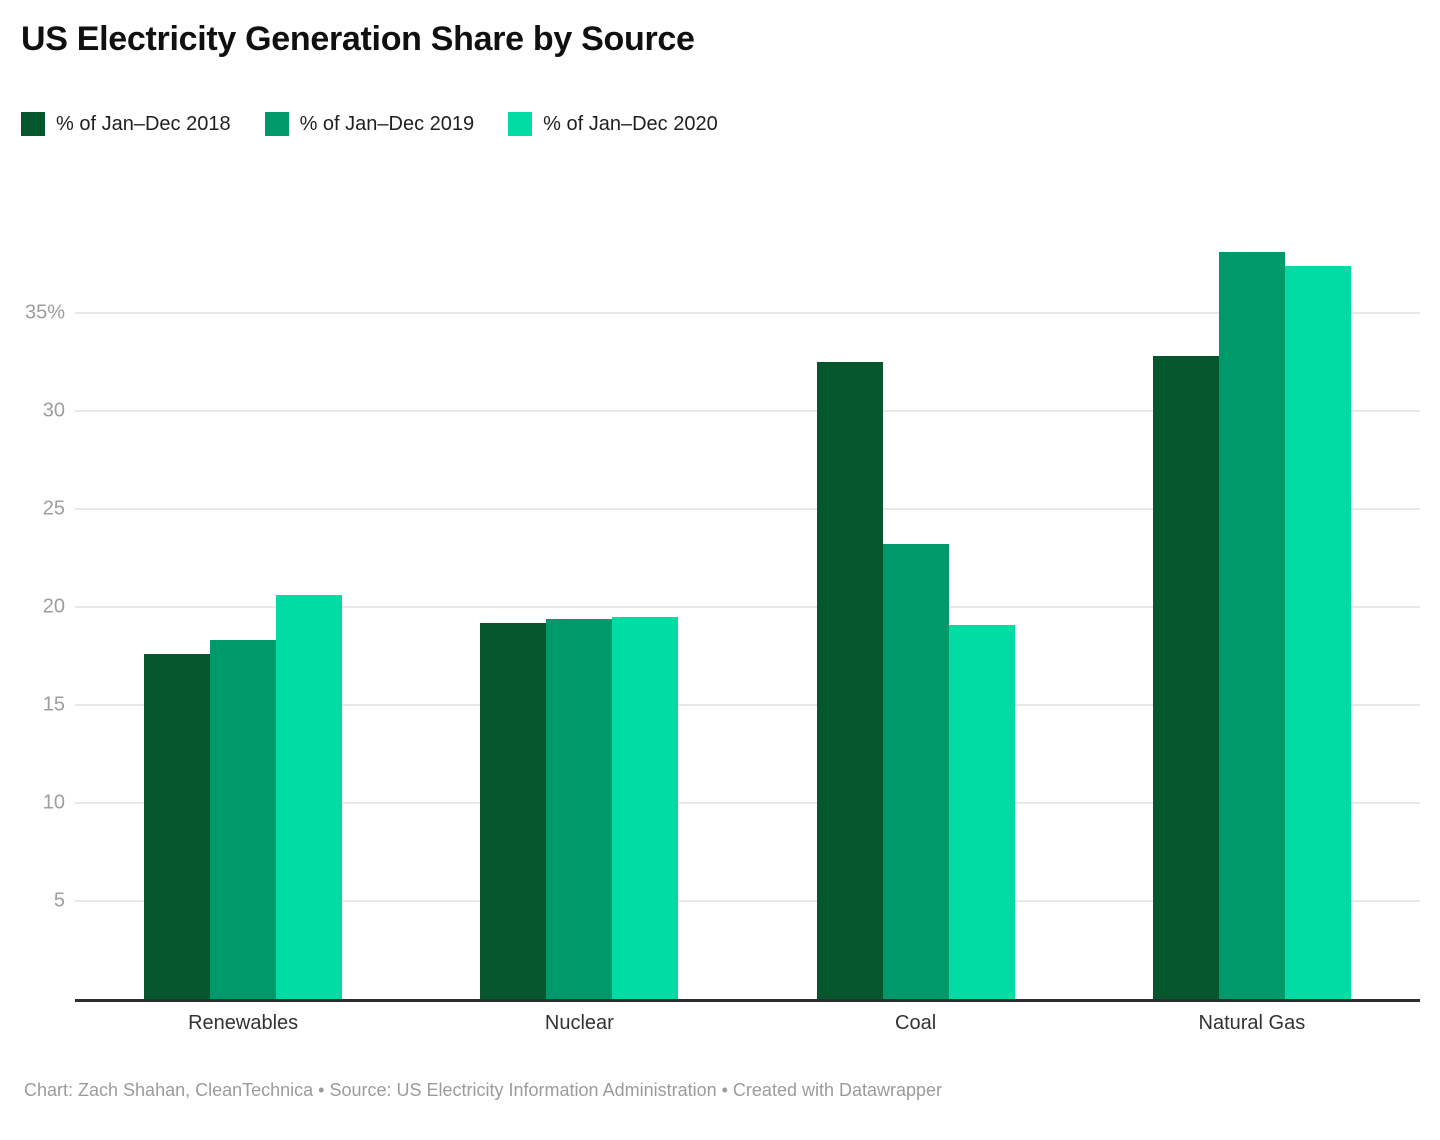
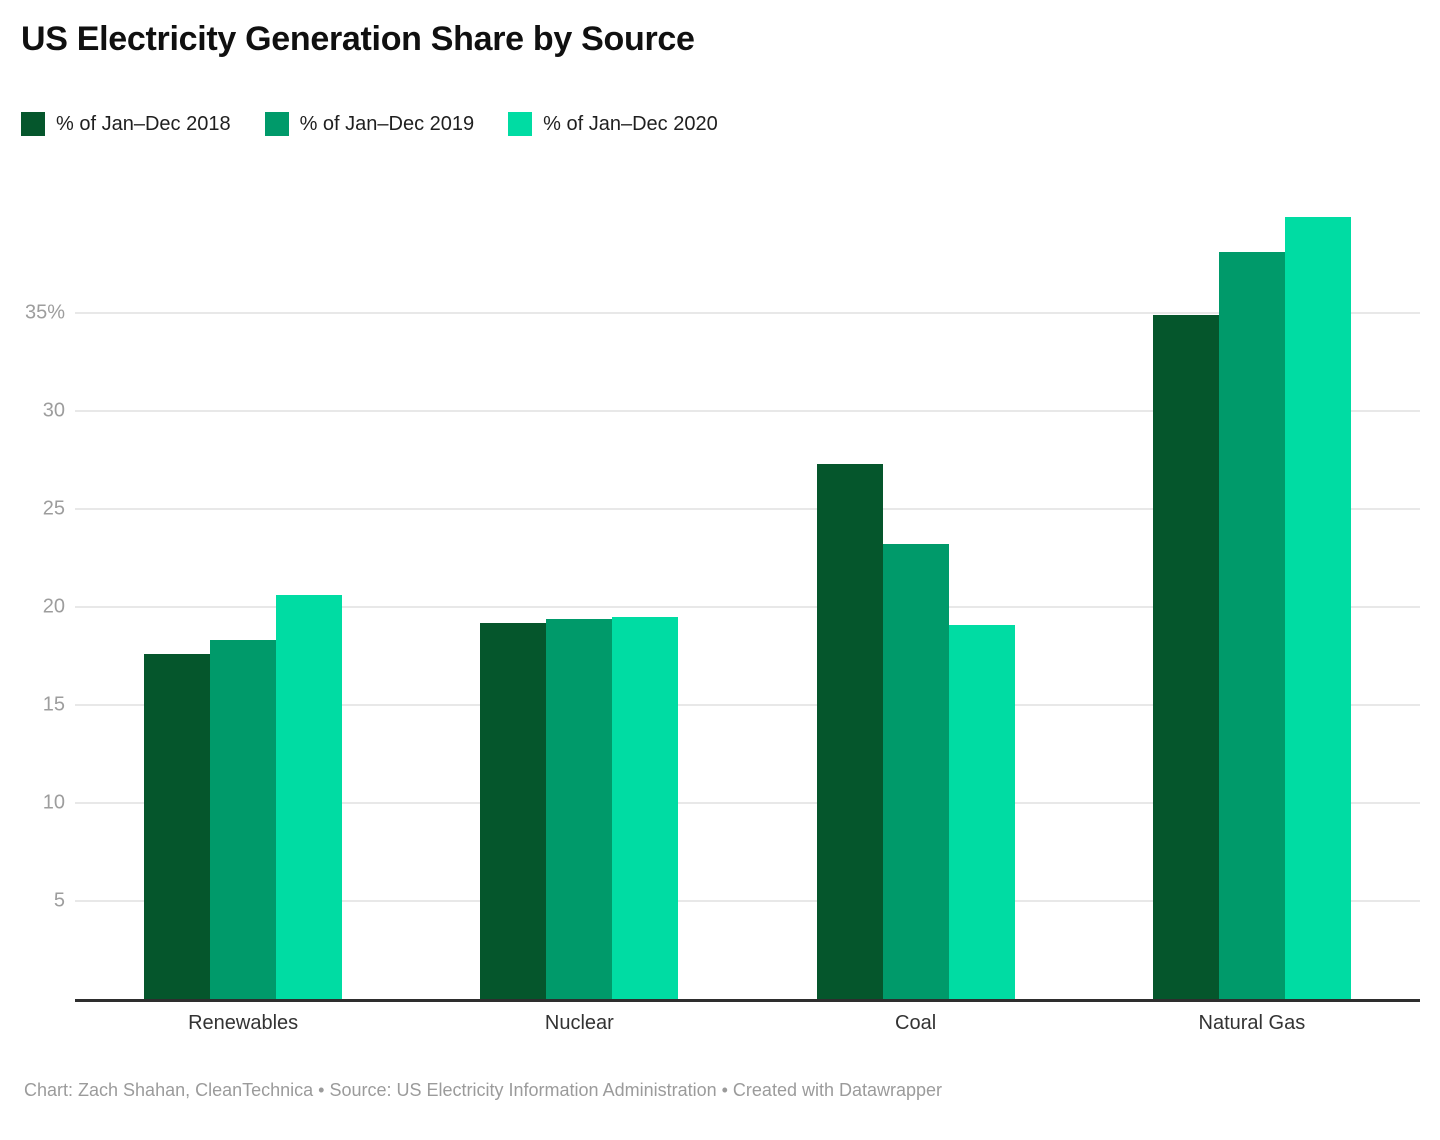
% of Jan–Dec 2018/Coal: 32.5% -> 27.3%
% of Jan–Dec 2018/Natural Gas: 32.8% -> 34.9%
% of Jan–Dec 2020/Natural Gas: 37.4% -> 39.9%
